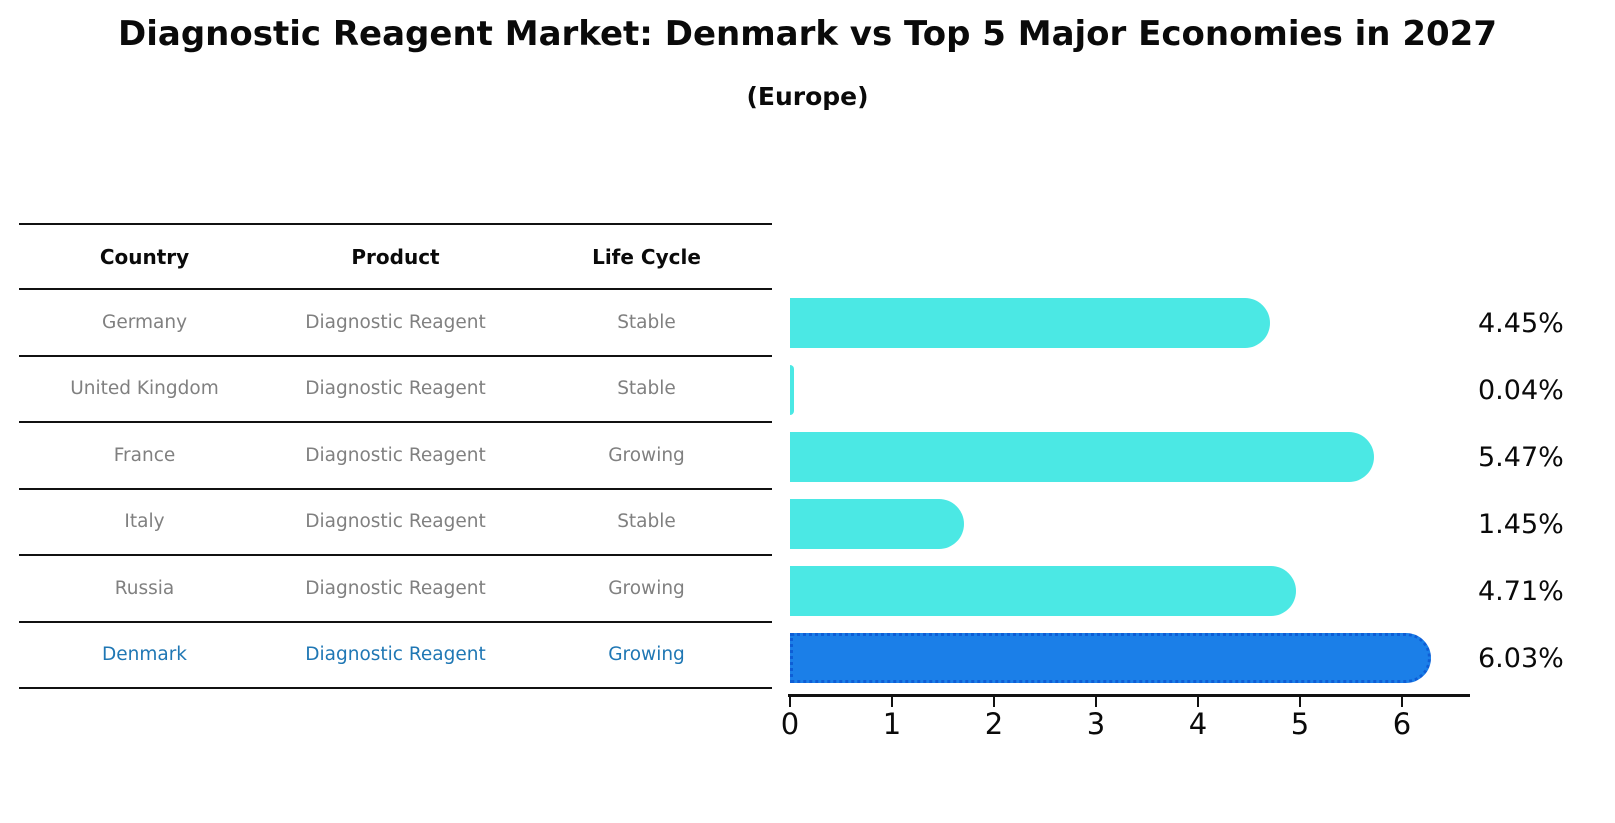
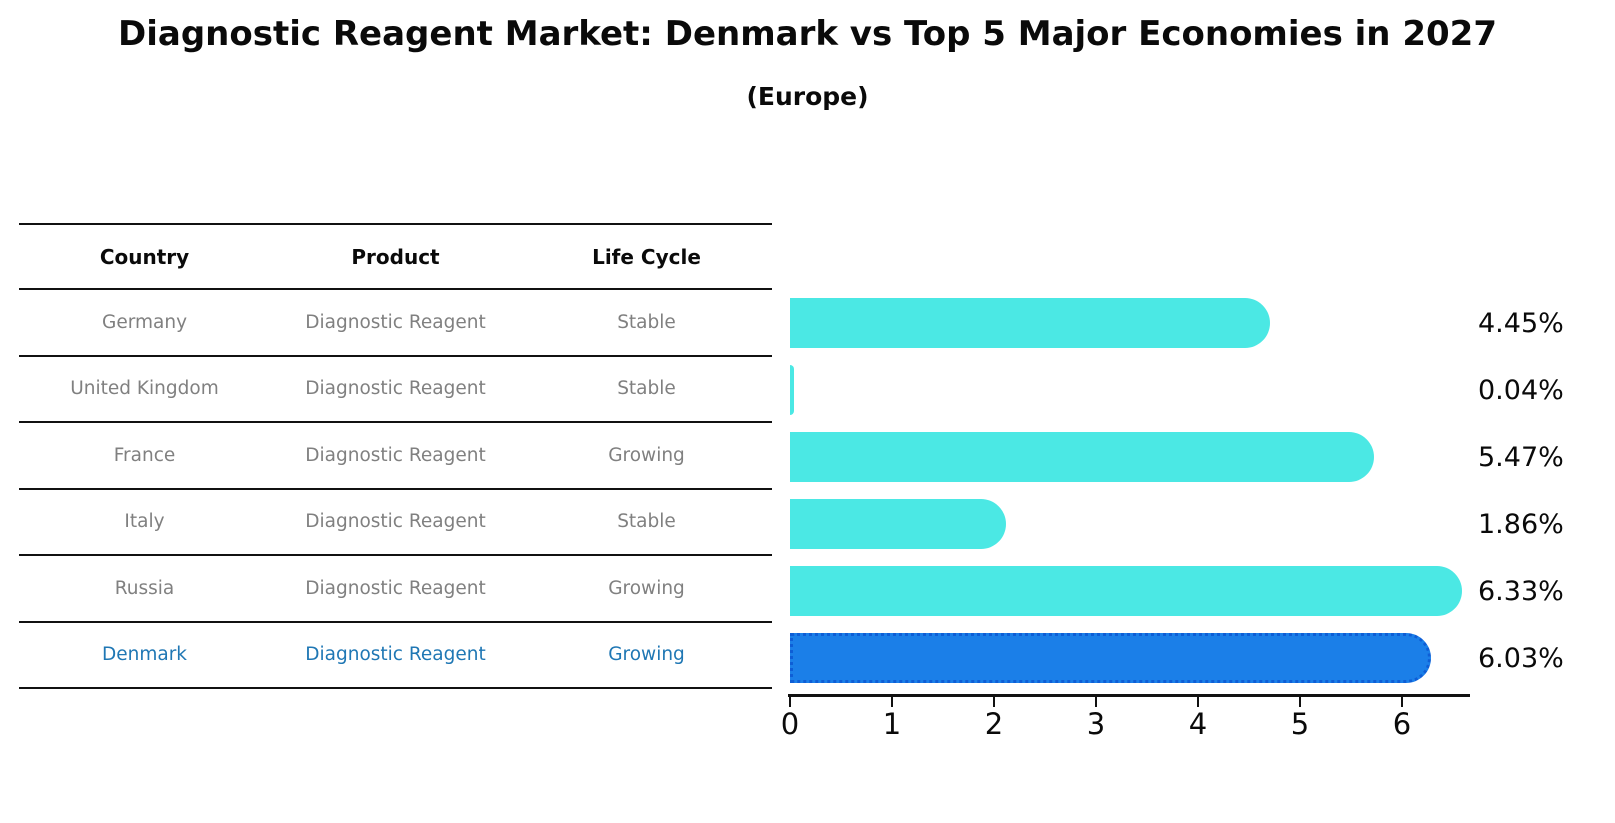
Italy: 1.45% -> 1.86%
Russia: 4.71% -> 6.33%
